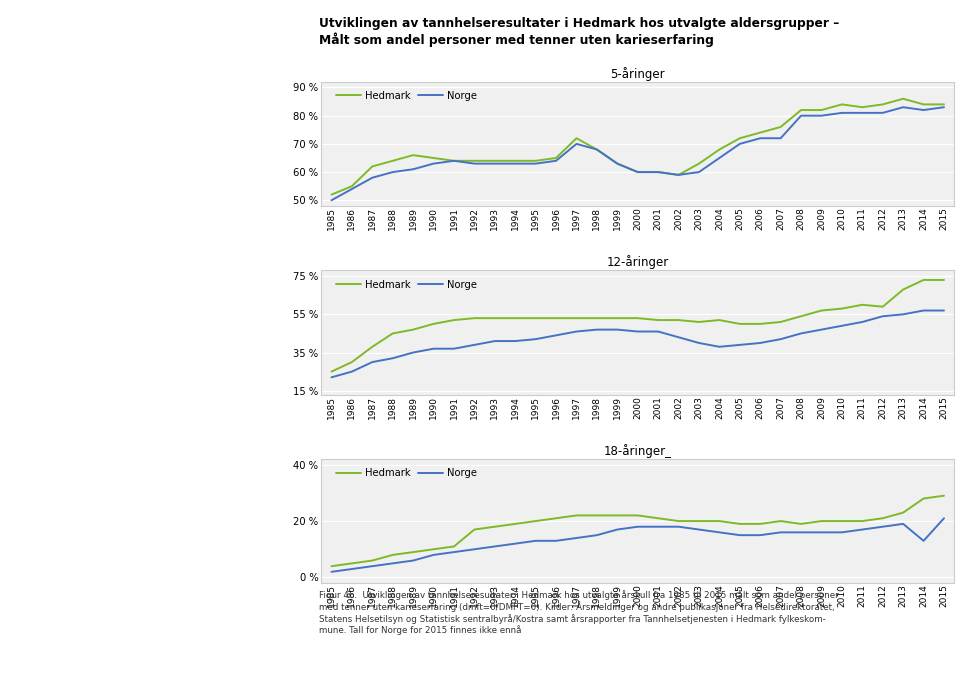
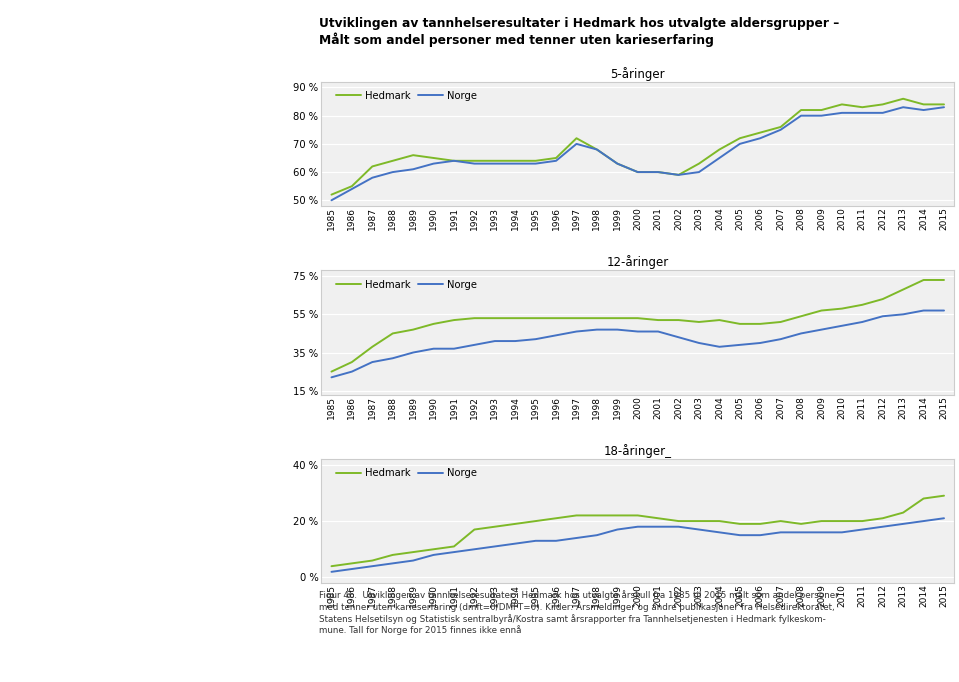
5-åringer/Norge/2007: 72 % -> 75 %
12-åringer/Hedmark/2012: 59 % -> 63 %
18-åringer_/Norge/2014: 13 % -> 20 %
